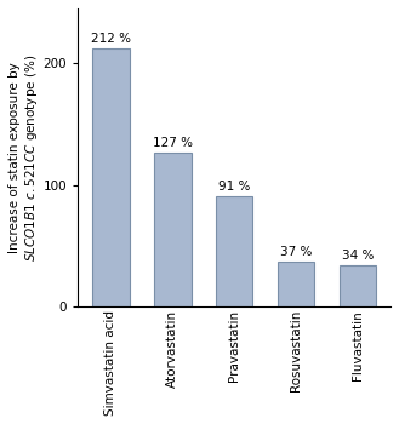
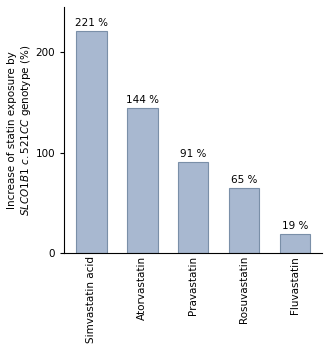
Simvastatin acid: 212 -> 221
Atorvastatin: 127 -> 144
Rosuvastatin: 37 -> 65
Fluvastatin: 34 -> 19
